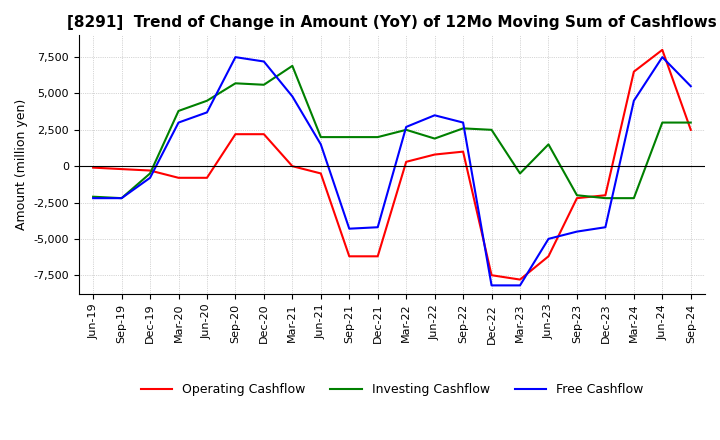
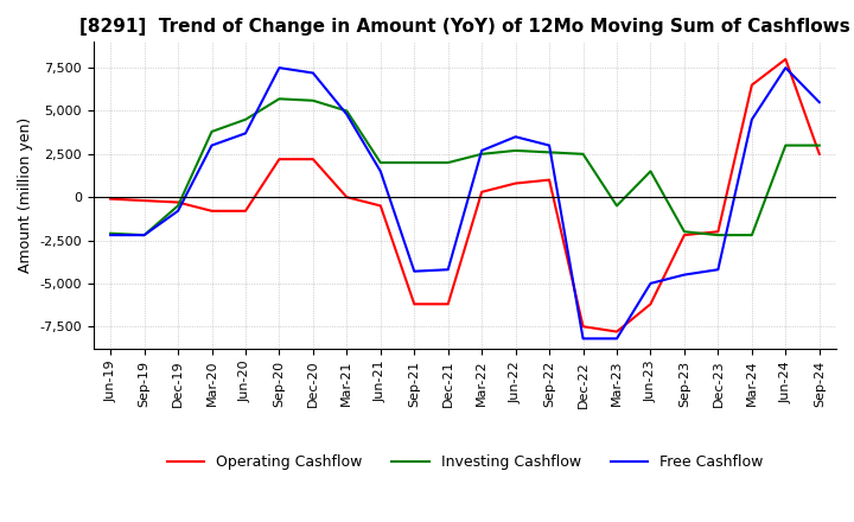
Investing Cashflow/Mar-21: 6,900 -> 5,000
Investing Cashflow/Jun-22: 1,900 -> 2,700
